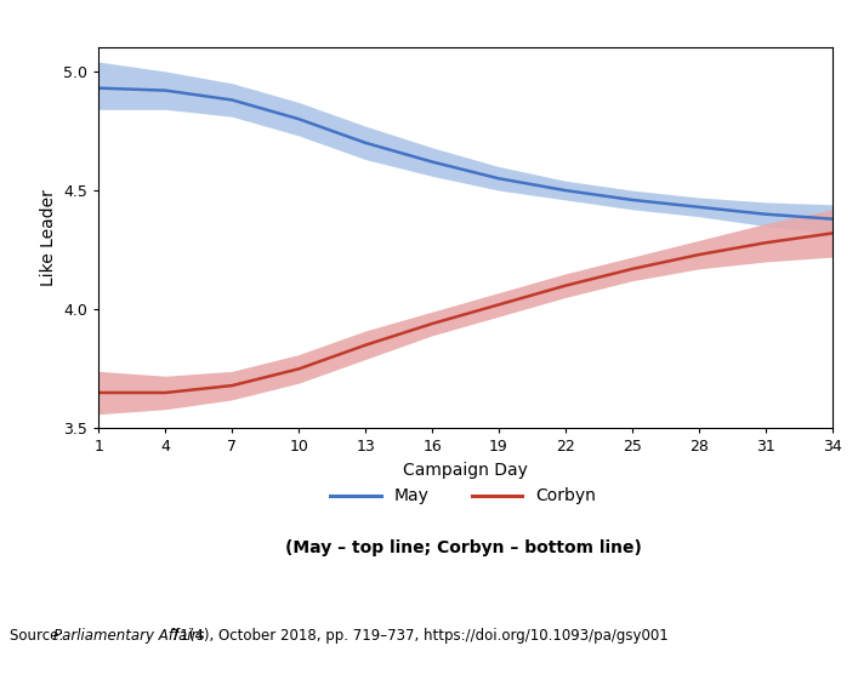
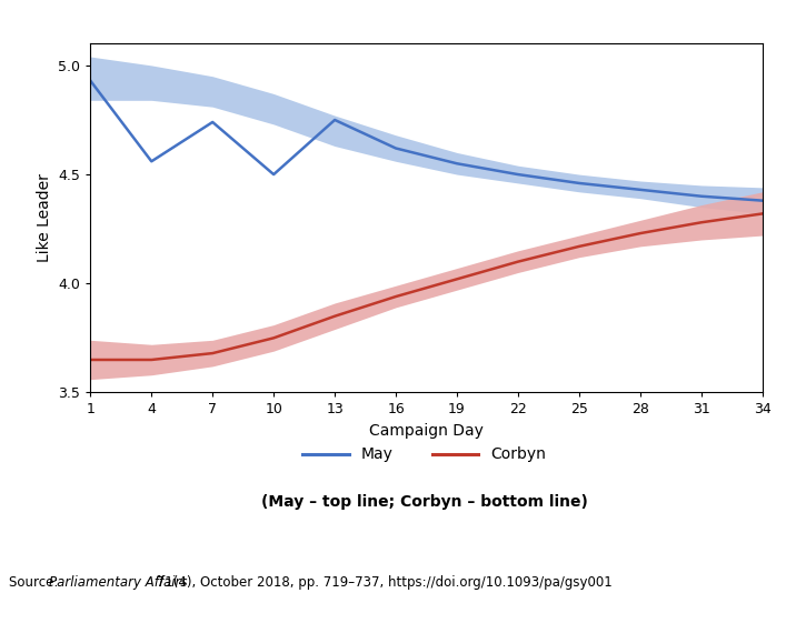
May/4: 4.92 -> 4.56
May/7: 4.88 -> 4.74
May/10: 4.80 -> 4.50
May/13: 4.70 -> 4.75
